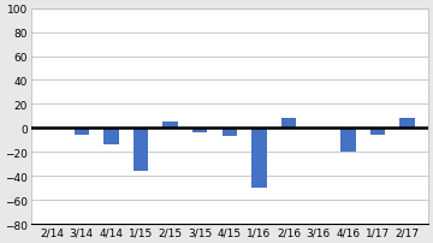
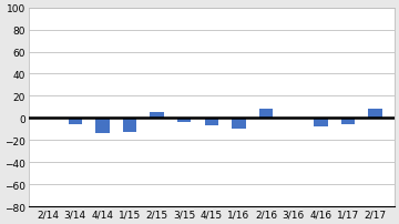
1/15: -36 -> -13
1/16: -50 -> -10
4/16: -20 -> -8
